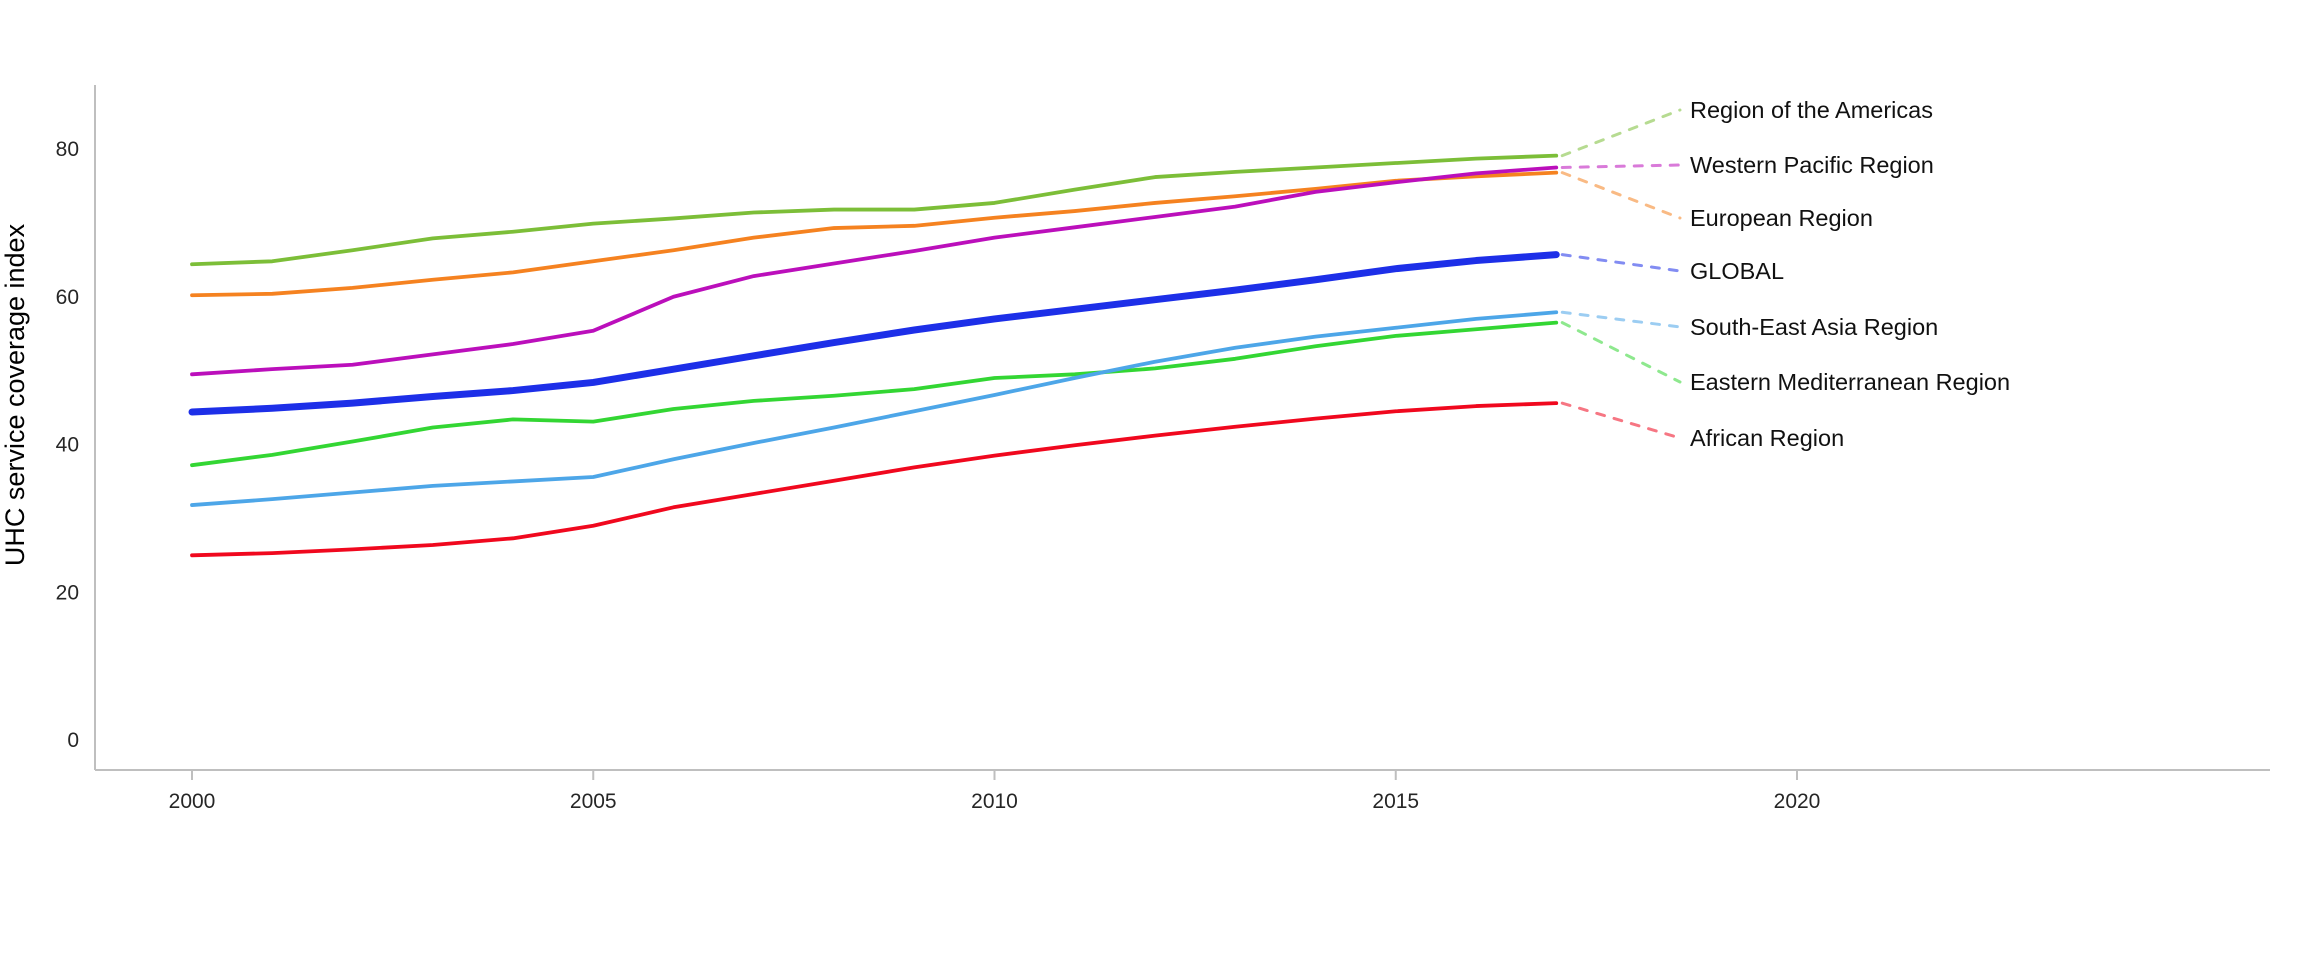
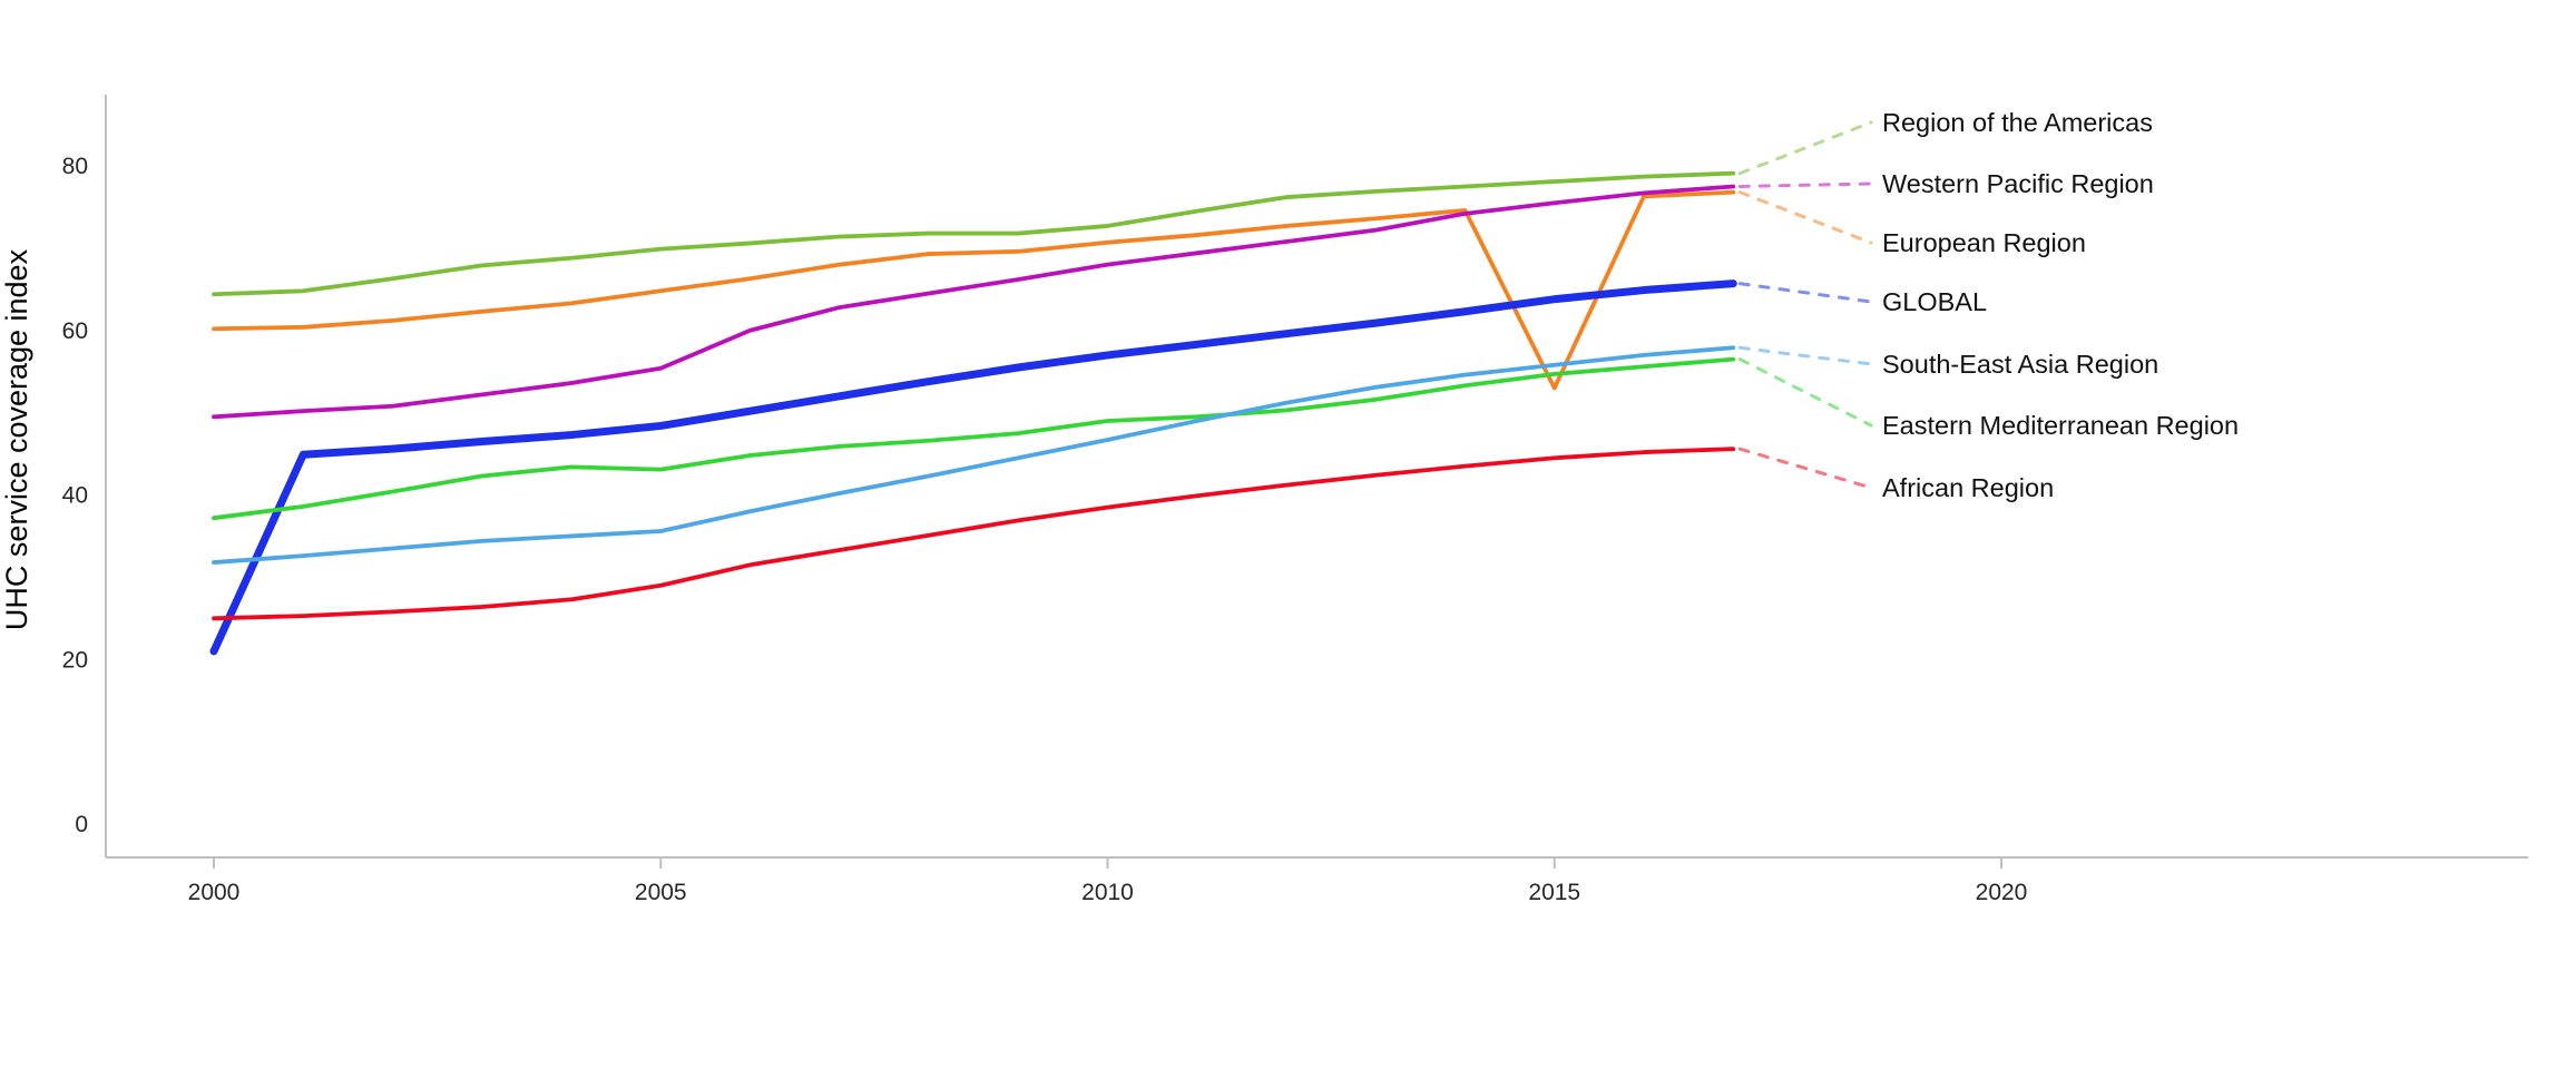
GLOBAL/2000: 44 -> 21
European Region/2015: 76 -> 53
